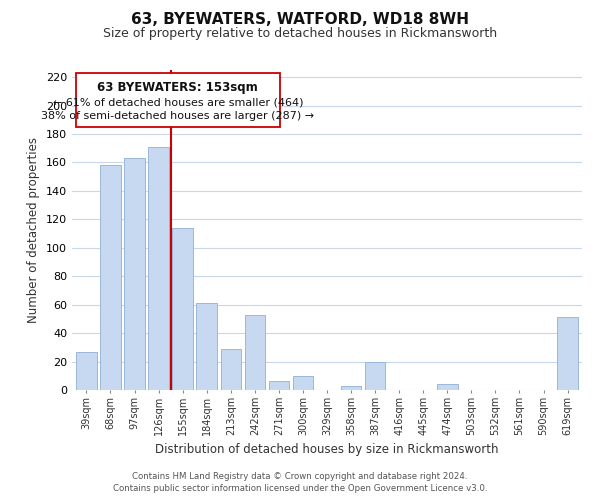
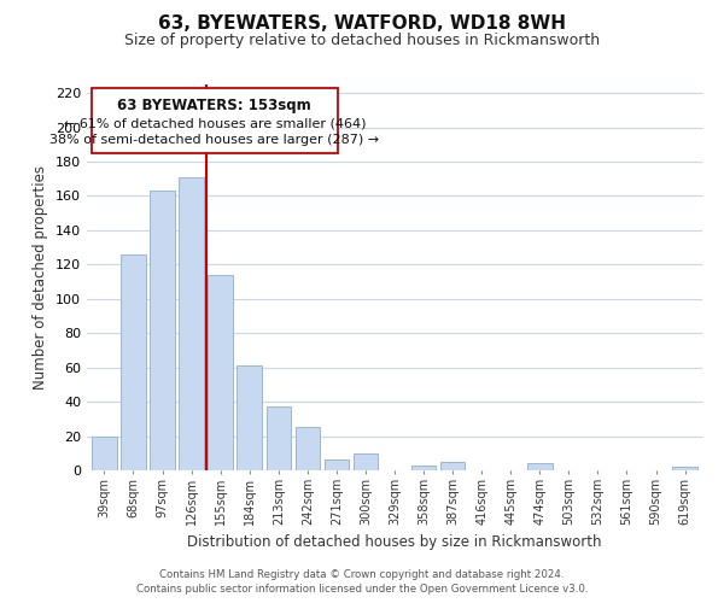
39sqm: 27 -> 20
68sqm: 158 -> 126
213sqm: 29 -> 37
242sqm: 53 -> 25
387sqm: 20 -> 5
619sqm: 51 -> 2
